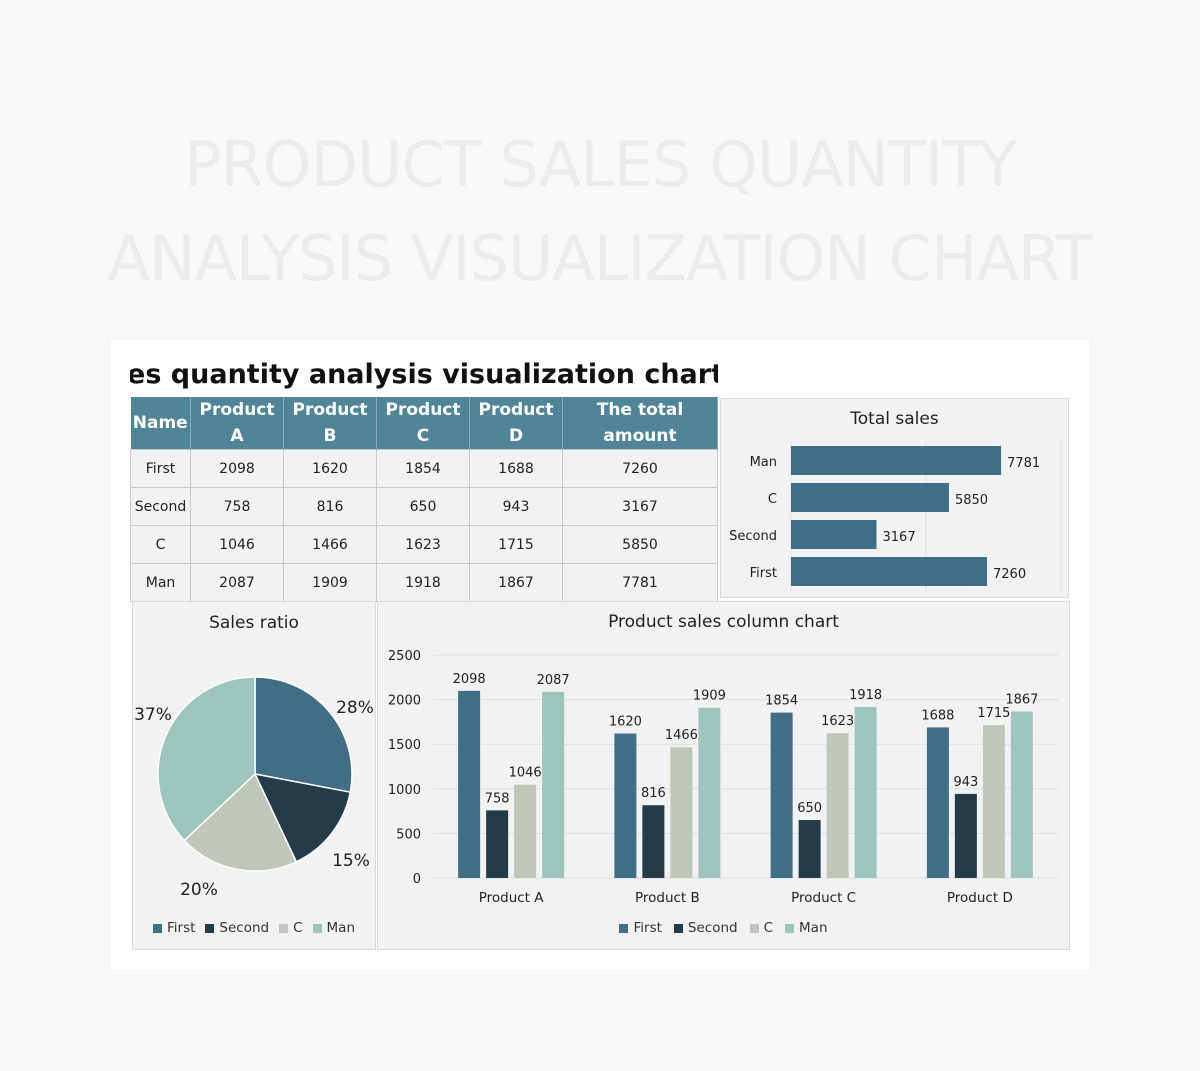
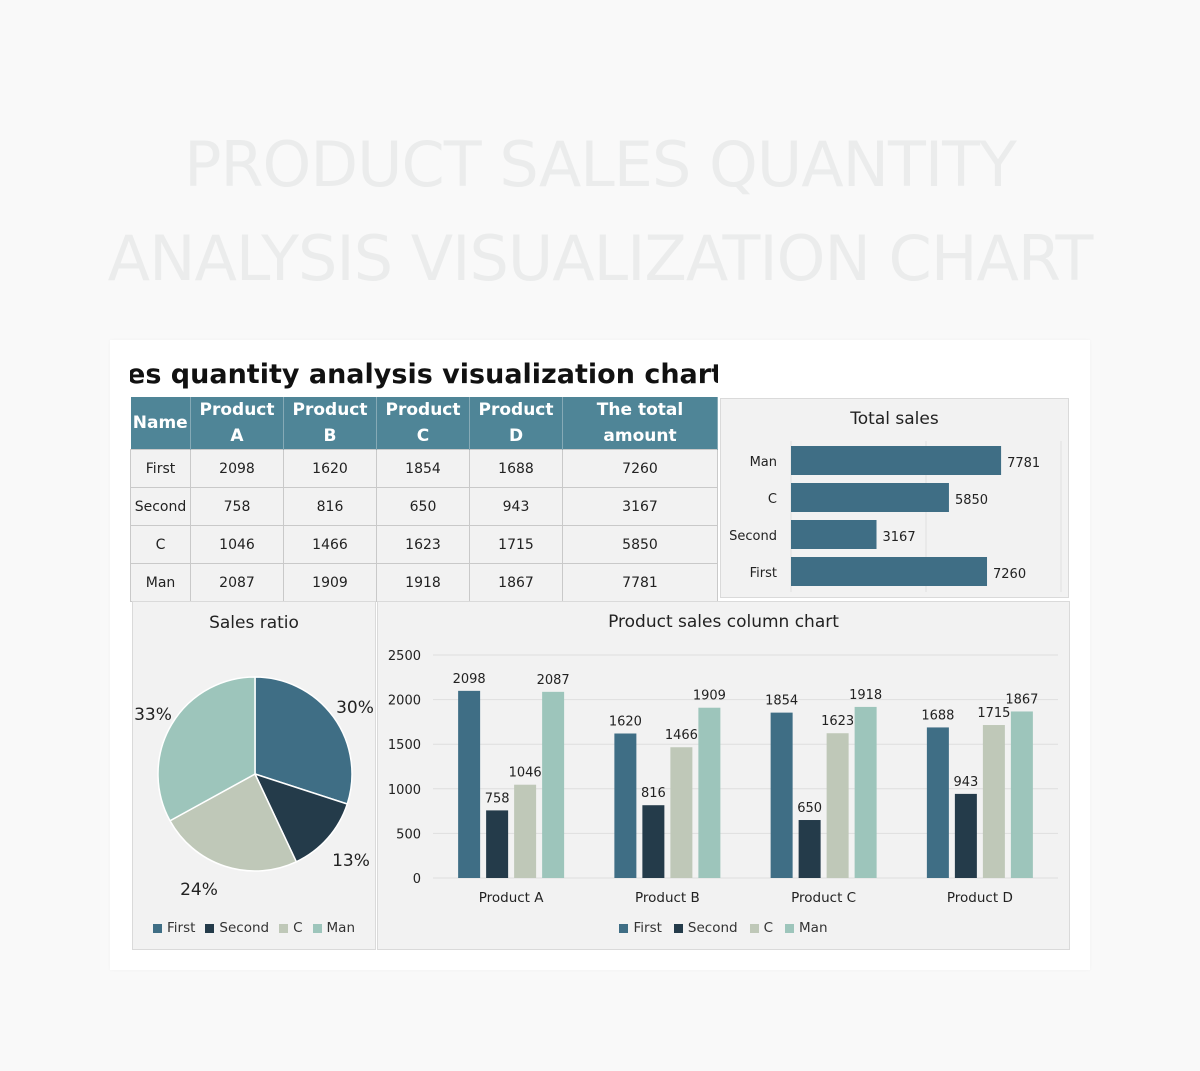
Sales ratio/First: 28% -> 30%
Sales ratio/Second: 15% -> 13%
Sales ratio/C: 20% -> 24%
Sales ratio/Man: 37% -> 33%
